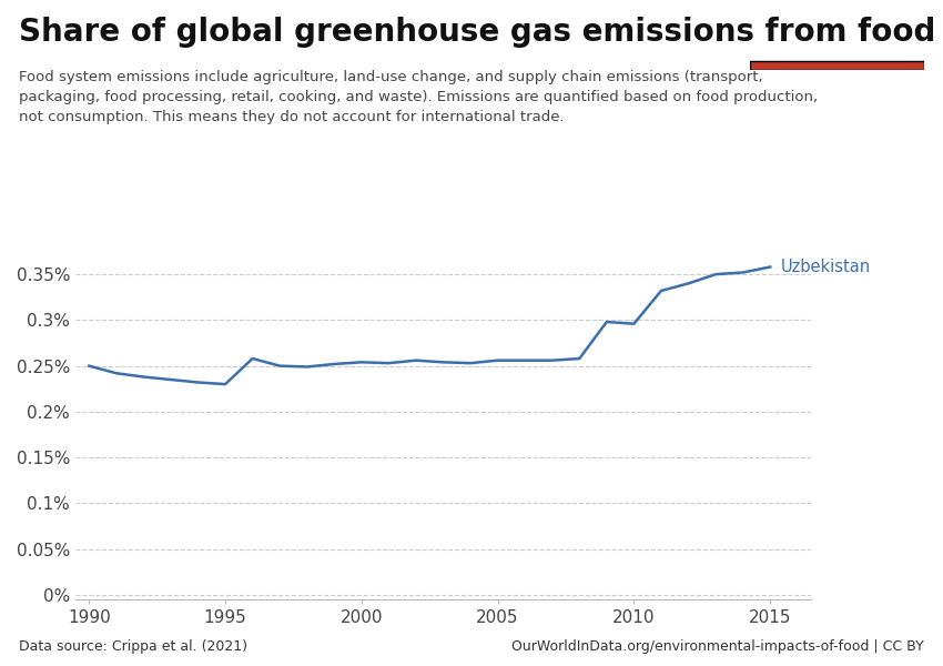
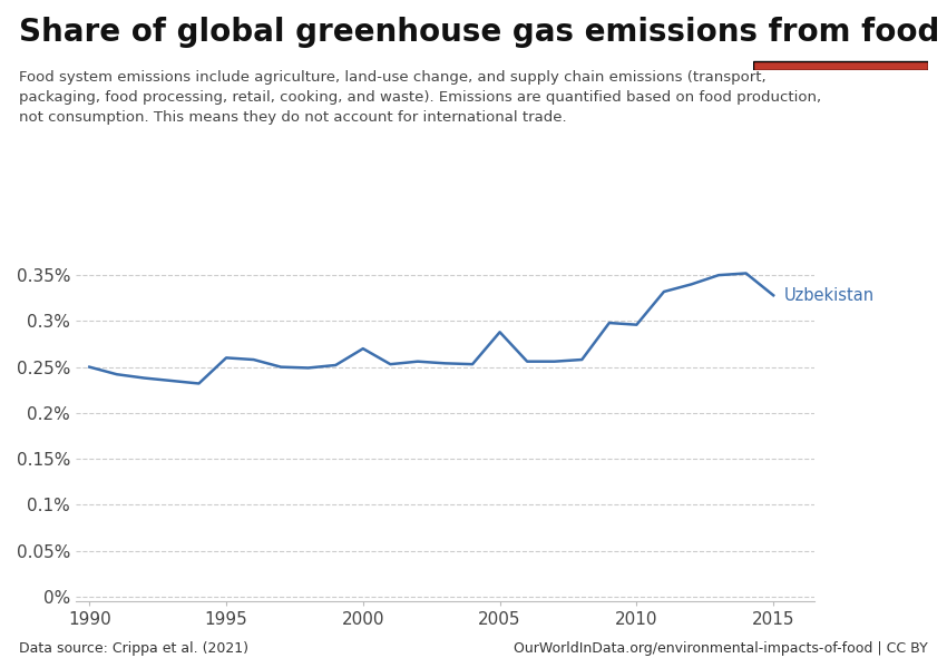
1995: 0.230% -> 0.260%
2000: 0.254% -> 0.270%
2005: 0.256% -> 0.288%
2015: 0.358% -> 0.328%
